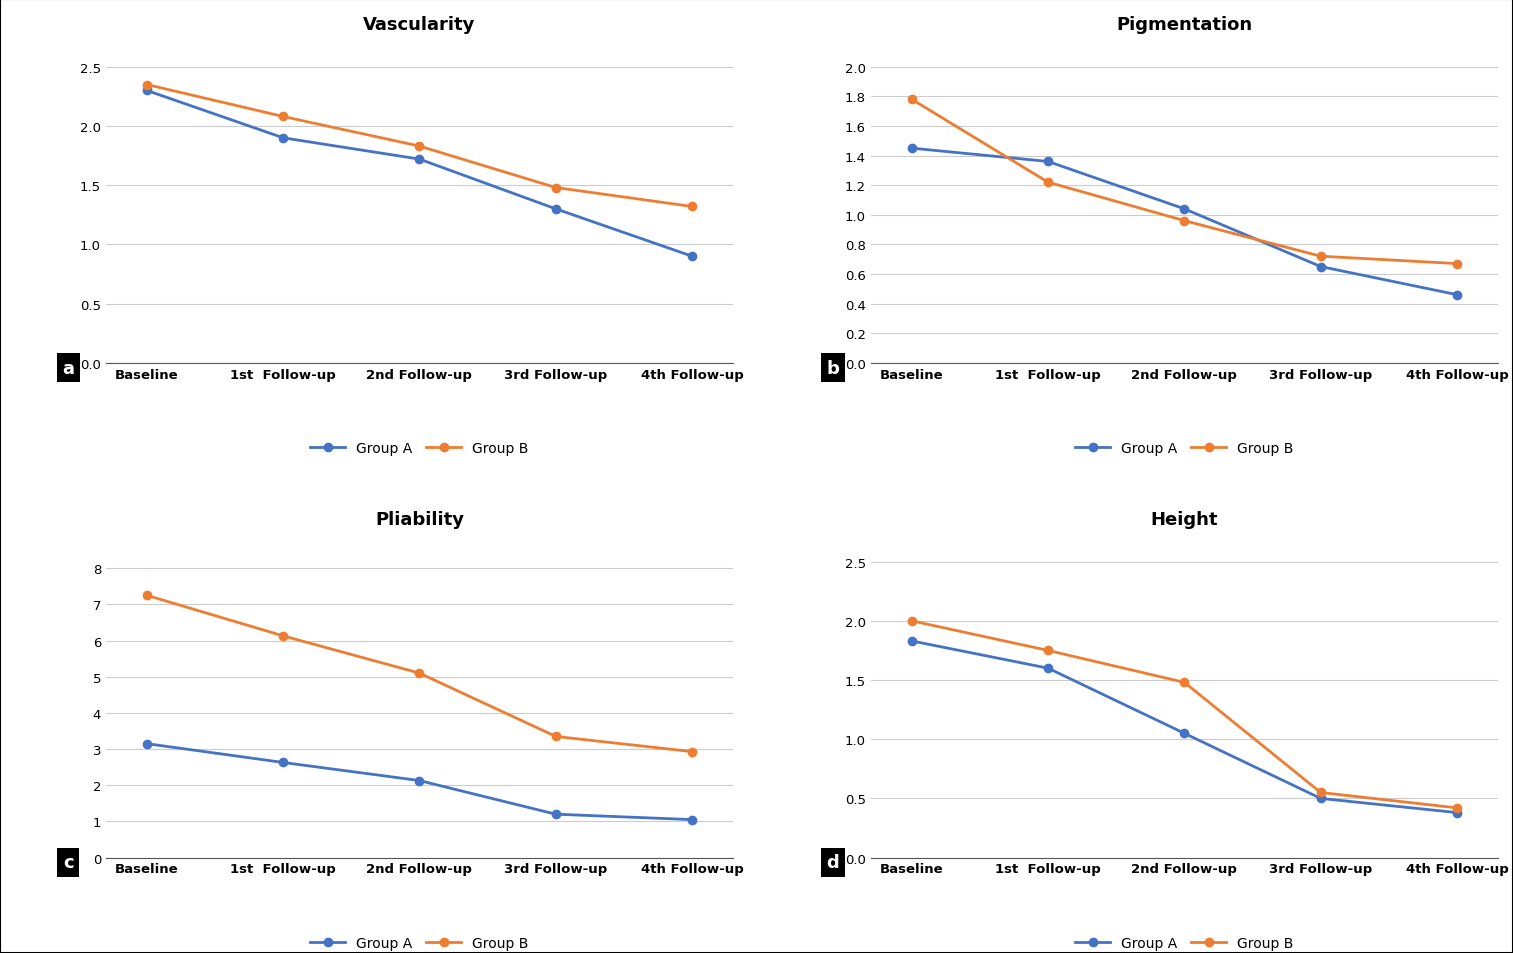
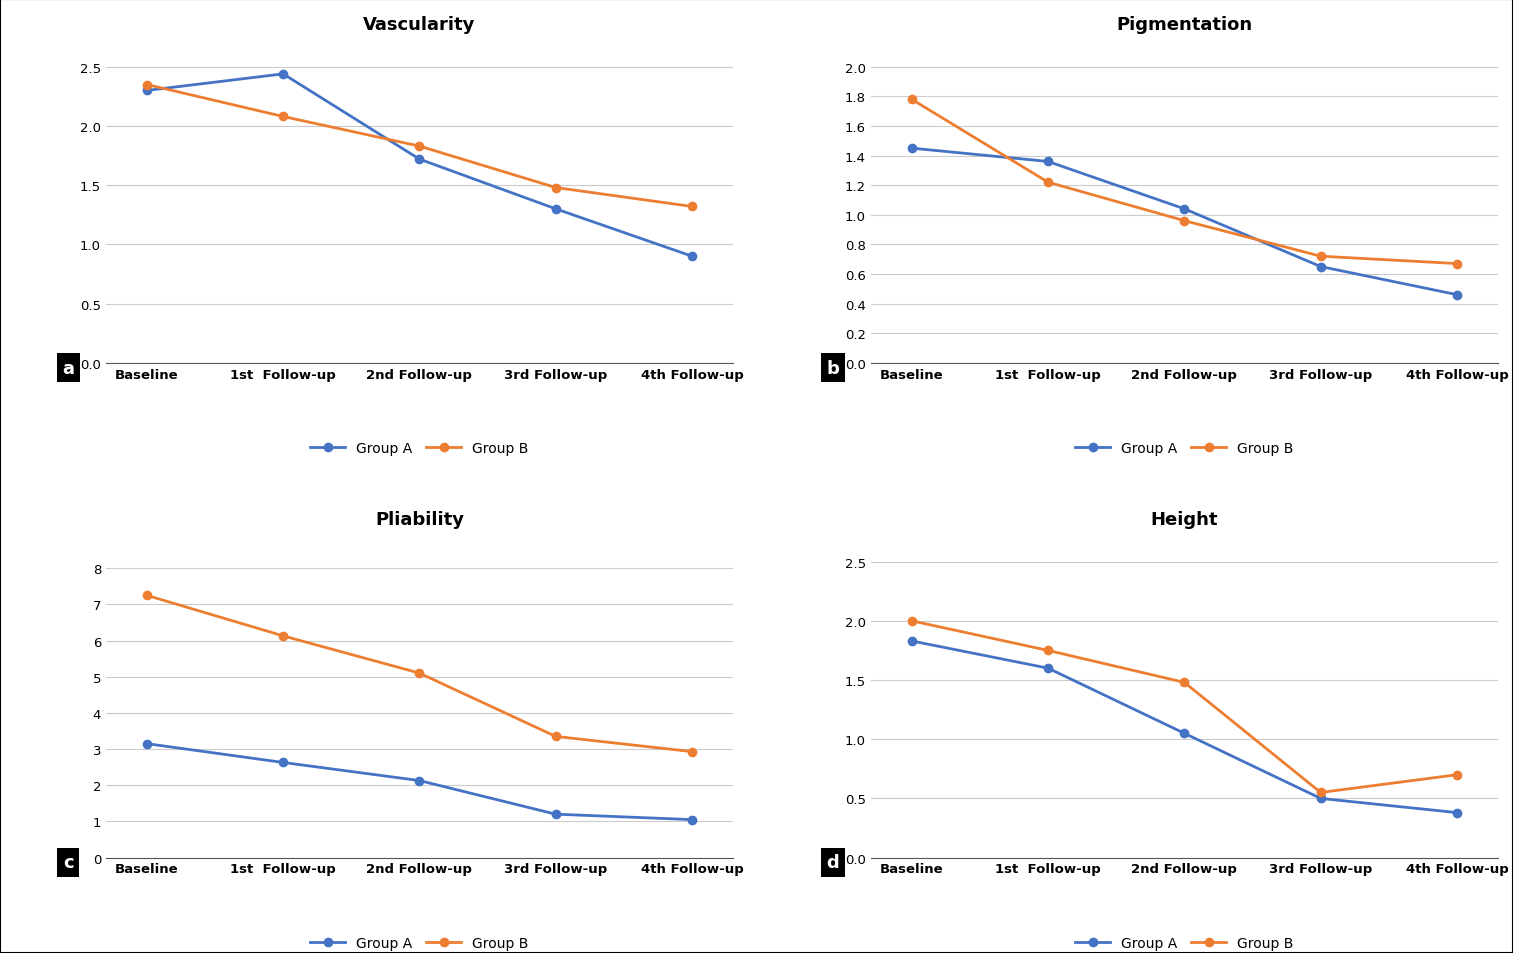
Vascularity/Group A/1st Follow-up: 1.90 -> 2.44
Height/Group B/4th Follow-up: 0.42 -> 0.70
